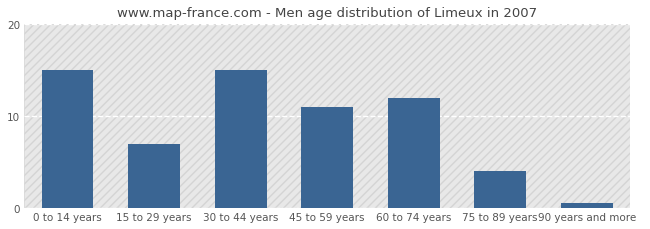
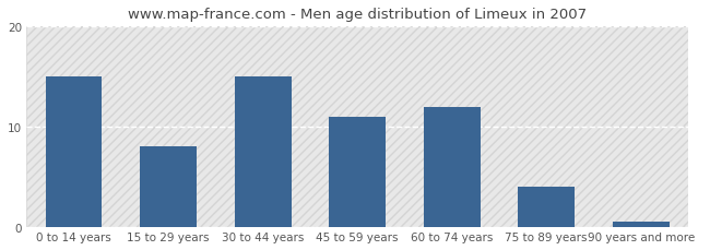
15 to 29 years: 7.0 -> 8.0
